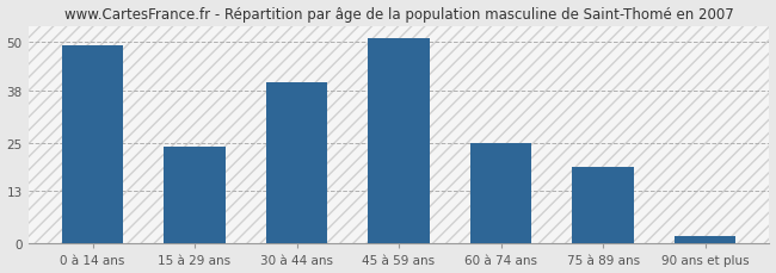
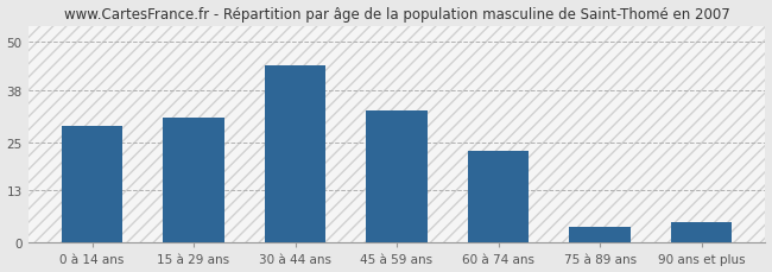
0 à 14 ans: 49 -> 29
15 à 29 ans: 24 -> 31
30 à 44 ans: 40 -> 44
45 à 59 ans: 51 -> 33
60 à 74 ans: 25 -> 23
75 à 89 ans: 19 -> 4
90 ans et plus: 2 -> 5
